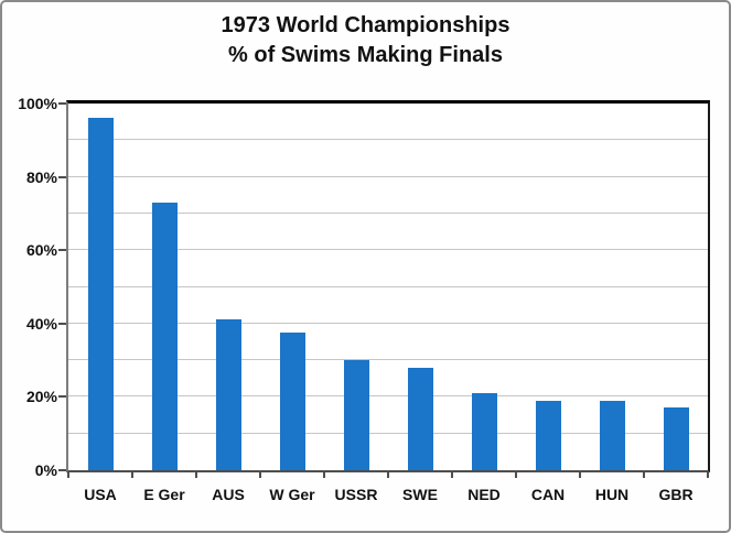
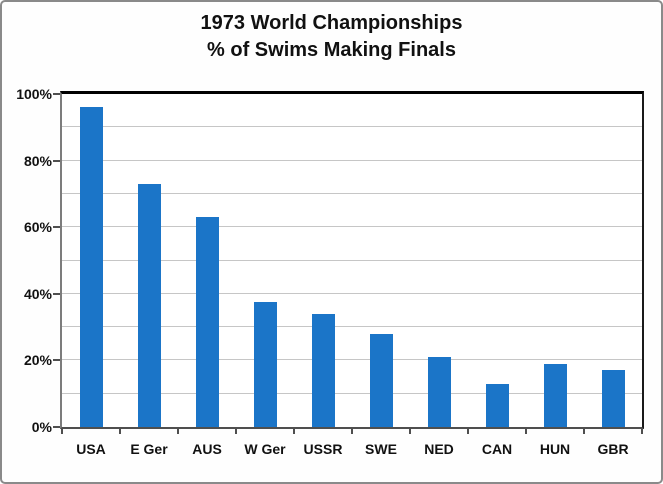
AUS: 41% -> 63%
USSR: 30% -> 34%
CAN: 19% -> 13%
